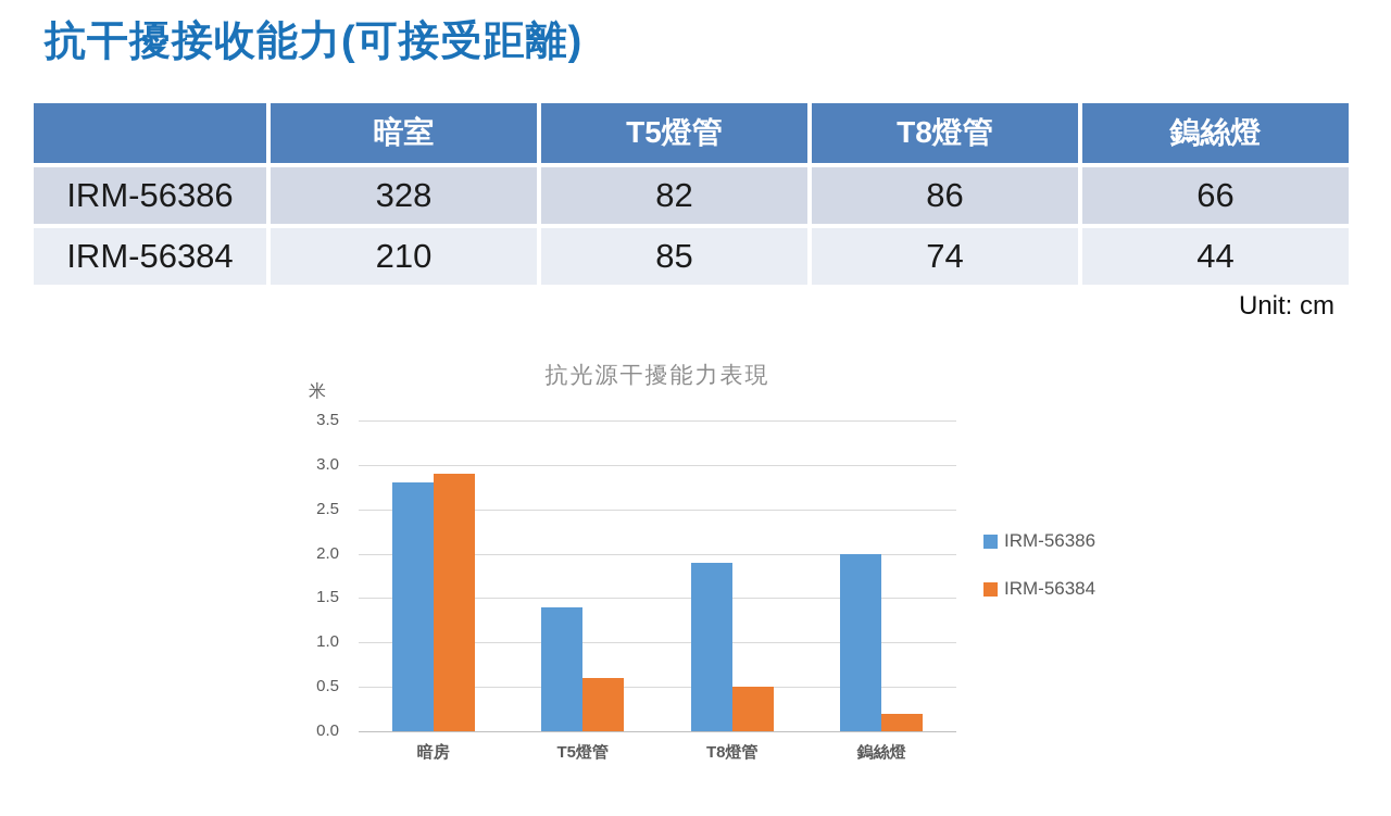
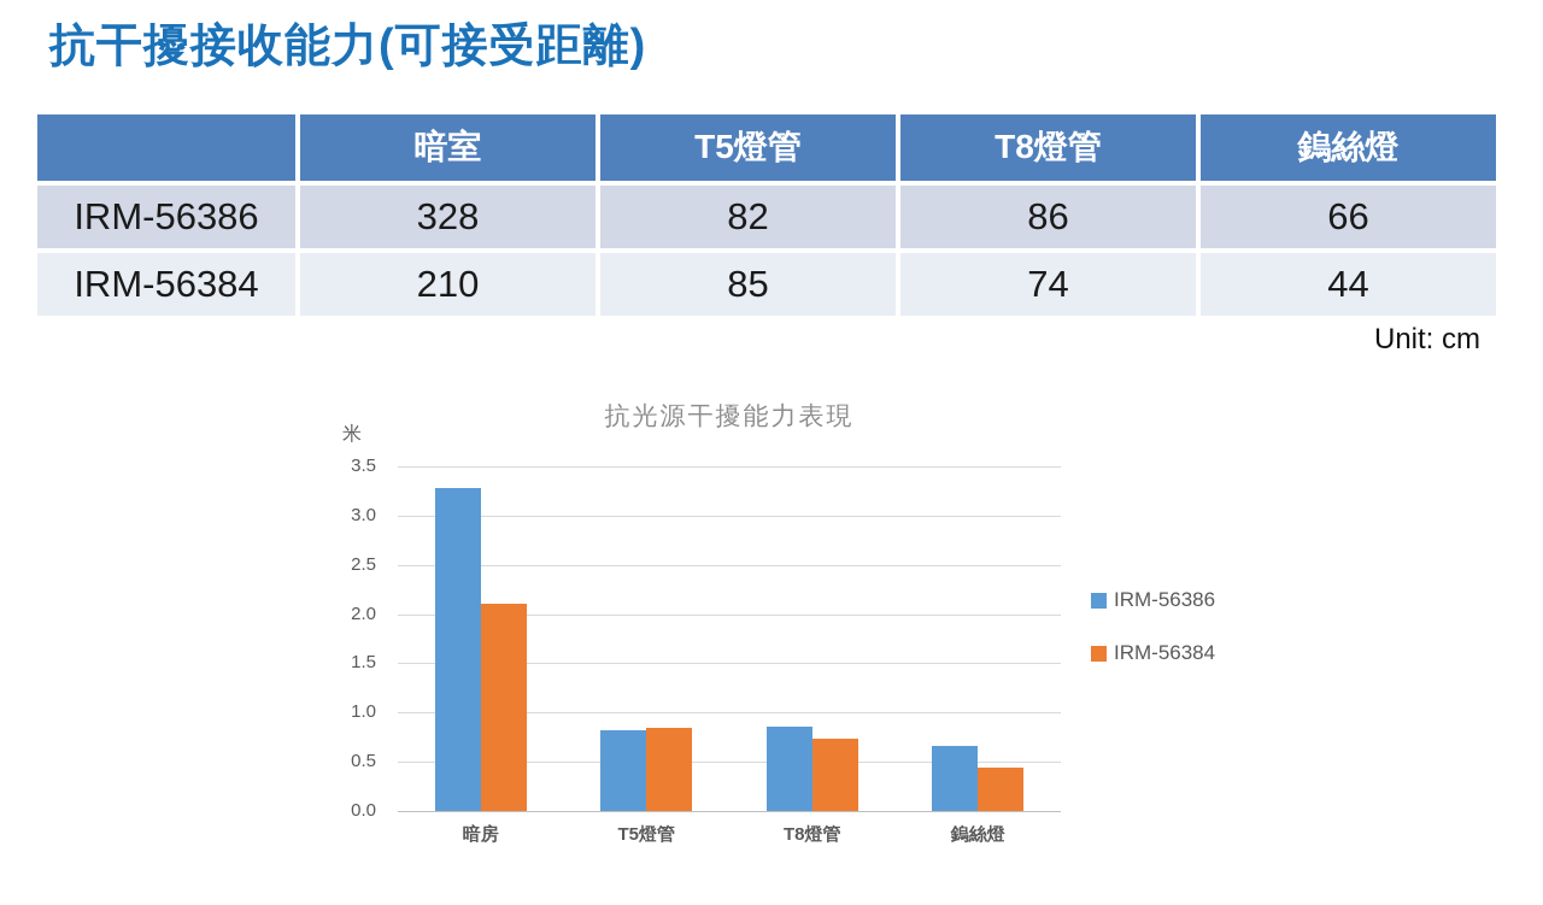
IRM-56386/暗房: 2.8 -> 3.3
IRM-56384/暗房: 2.9 -> 2.1
IRM-56386/T5燈管: 1.4 -> 0.8
IRM-56384/T5燈管: 0.6 -> 0.8
IRM-56386/T8燈管: 1.9 -> 0.9
IRM-56384/T8燈管: 0.5 -> 0.7
IRM-56386/鎢絲燈: 2.0 -> 0.7
IRM-56384/鎢絲燈: 0.2 -> 0.4
